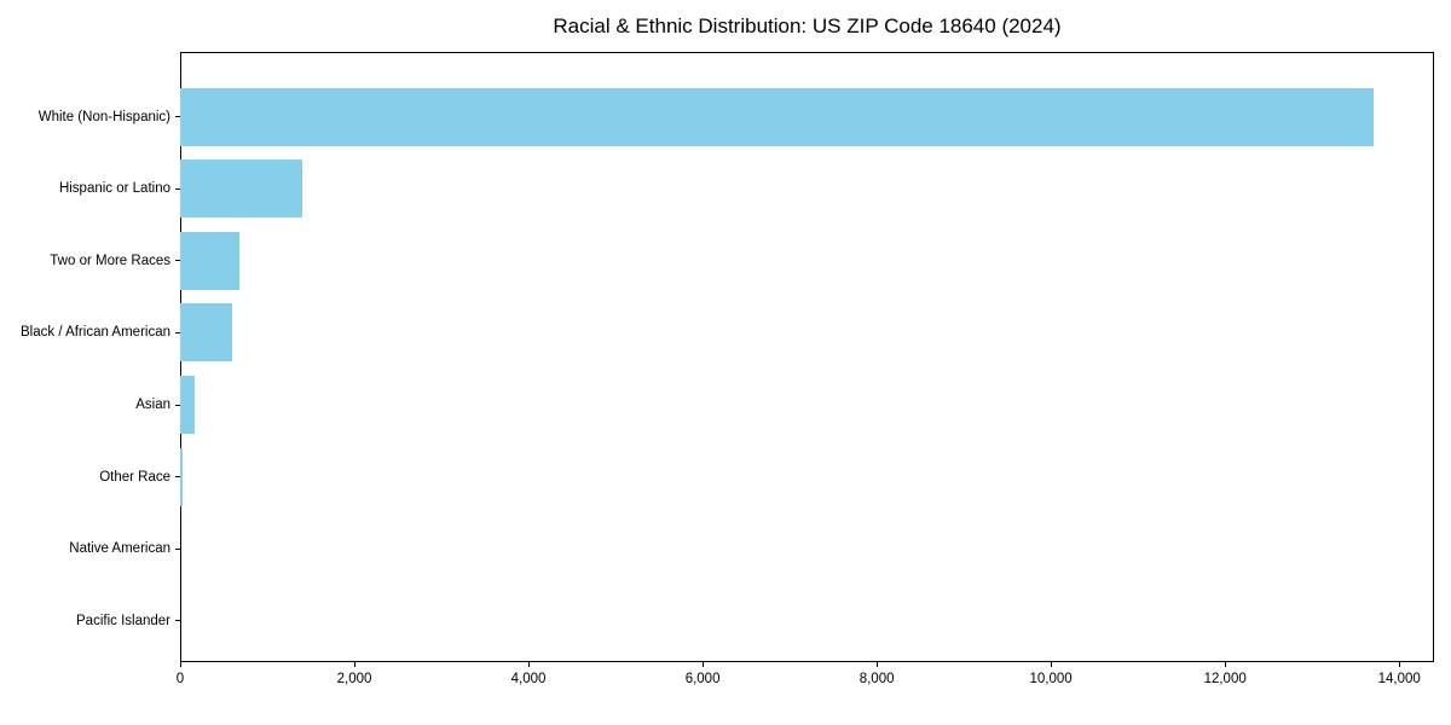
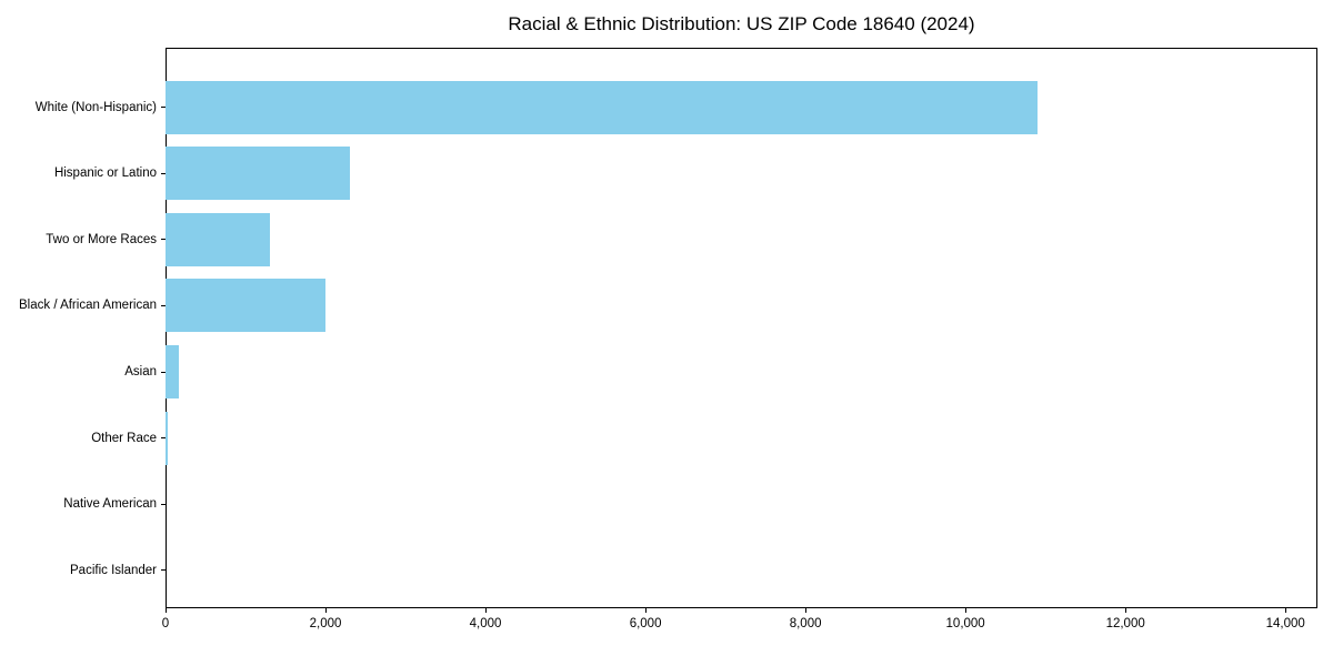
White (Non-Hispanic): 13700 -> 10900
Hispanic or Latino: 1400 -> 2300
Two or More Races: 700 -> 1300
Black / African American: 600 -> 2000
